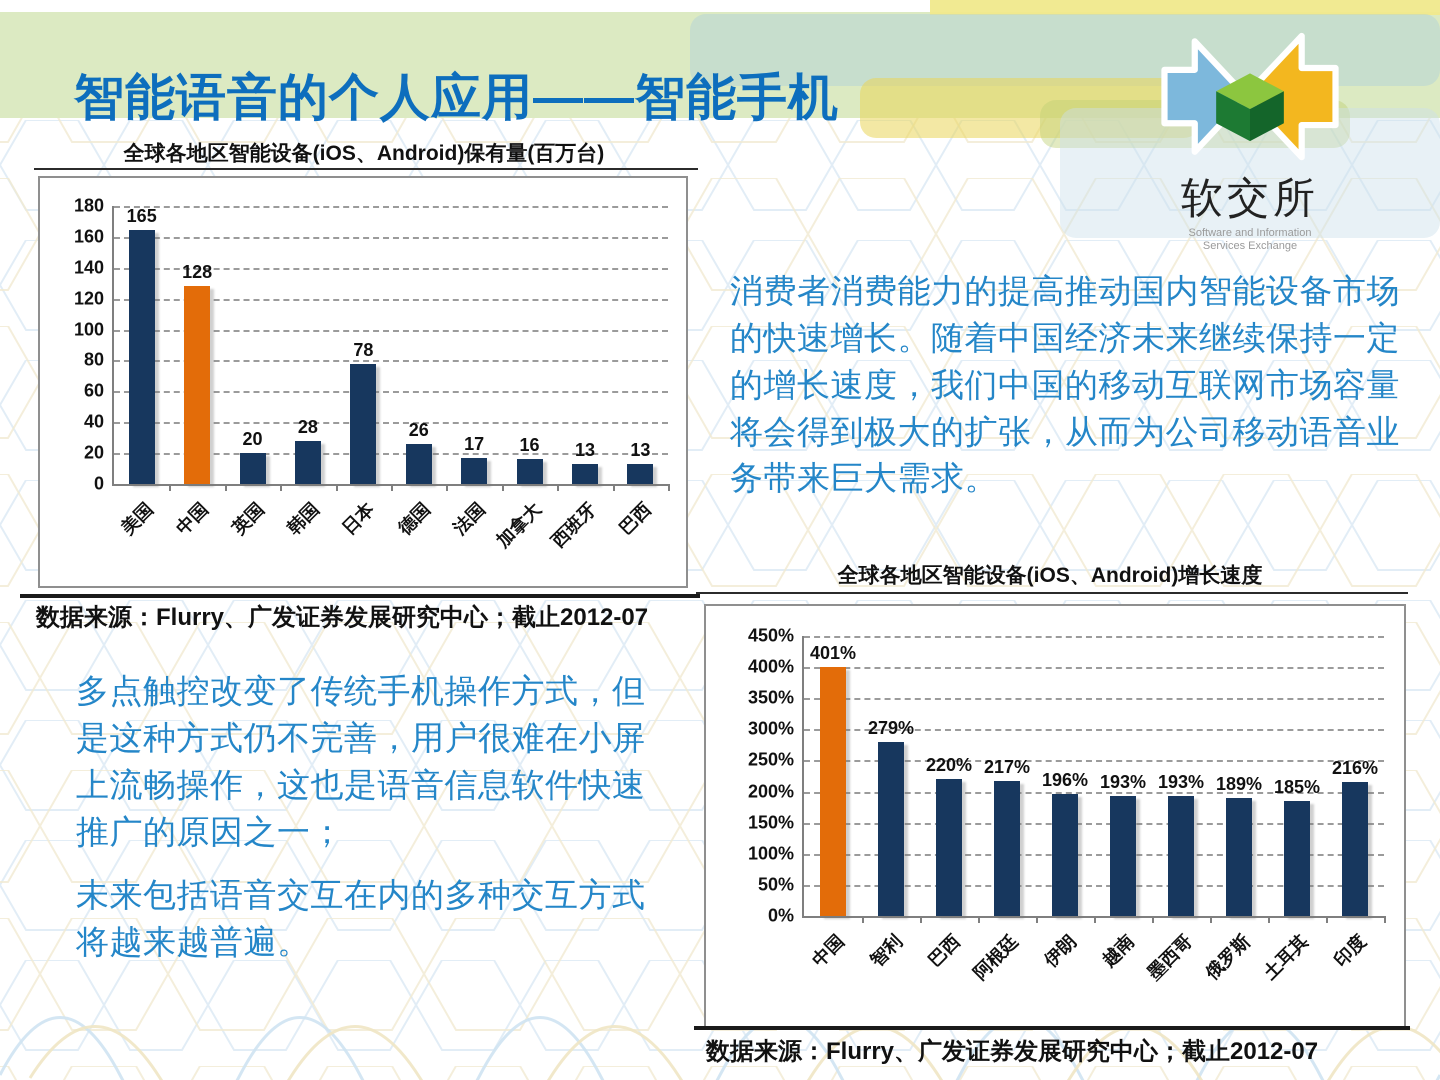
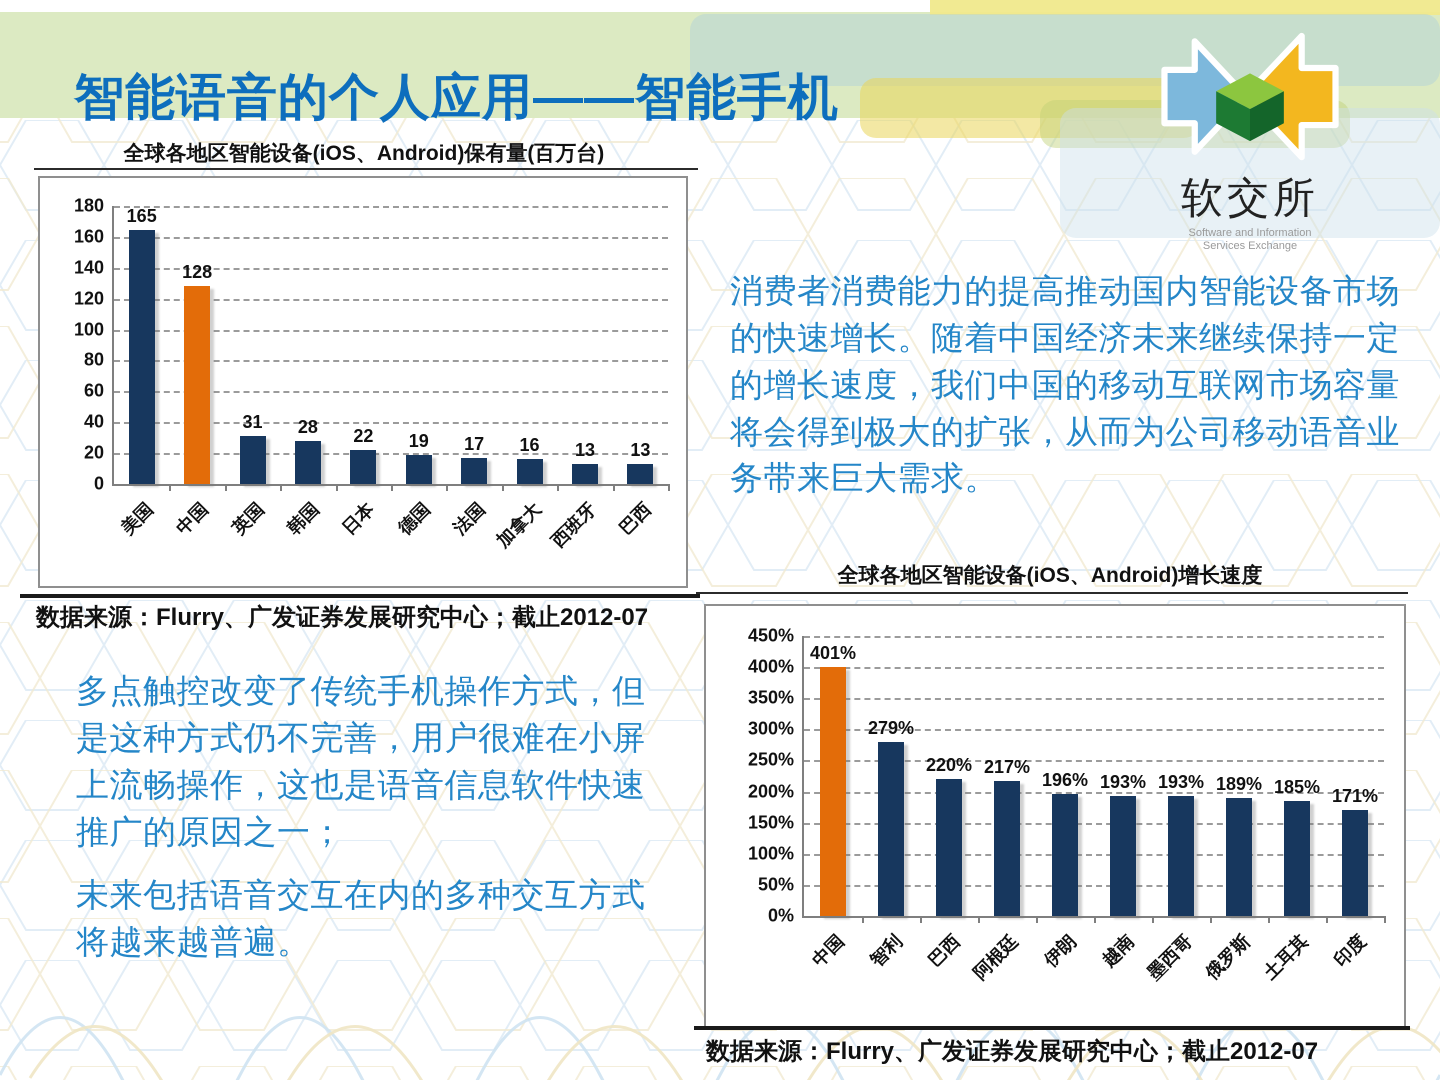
全球各地区智能设备(iOS、Android)保有量(百万台)/英国: 20 -> 31
全球各地区智能设备(iOS、Android)保有量(百万台)/日本: 78 -> 22
全球各地区智能设备(iOS、Android)保有量(百万台)/德国: 26 -> 19
全球各地区智能设备(iOS、Android)增长速度/印度: 216% -> 171%
